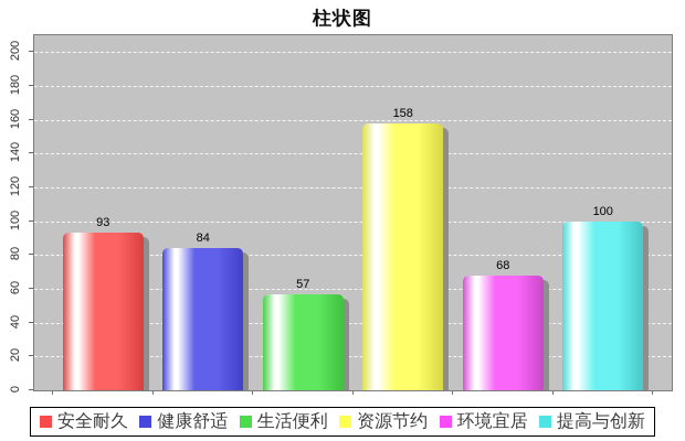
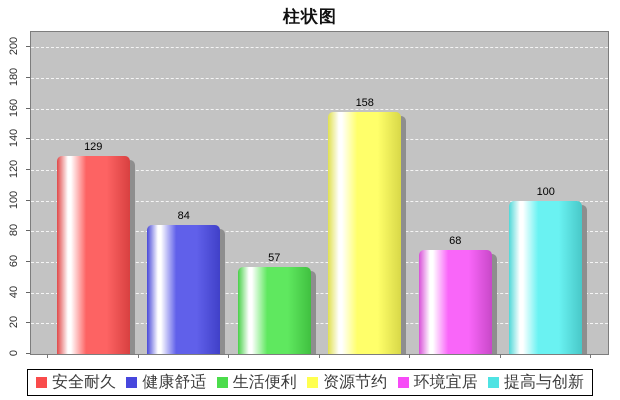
安全耐久: 93 -> 129
